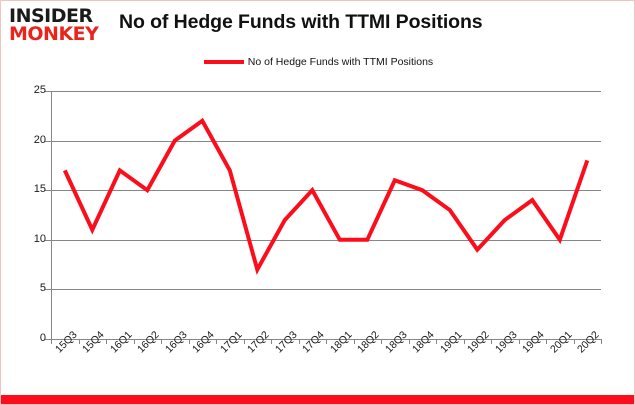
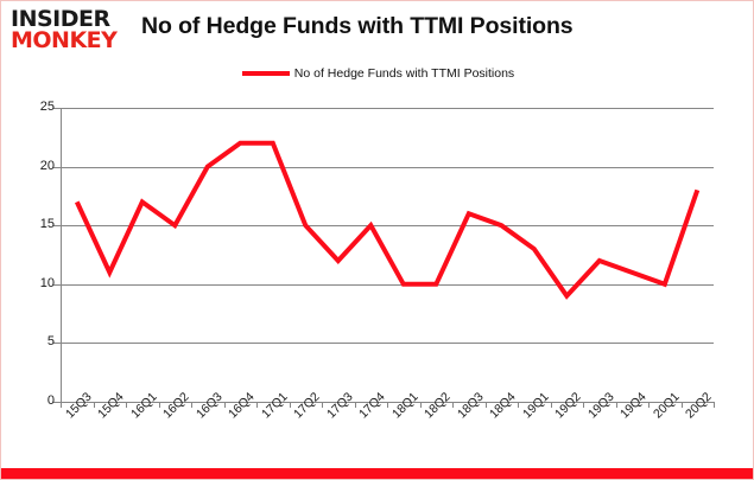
17Q1: 17 -> 22
17Q2: 7 -> 15
19Q4: 14 -> 11
